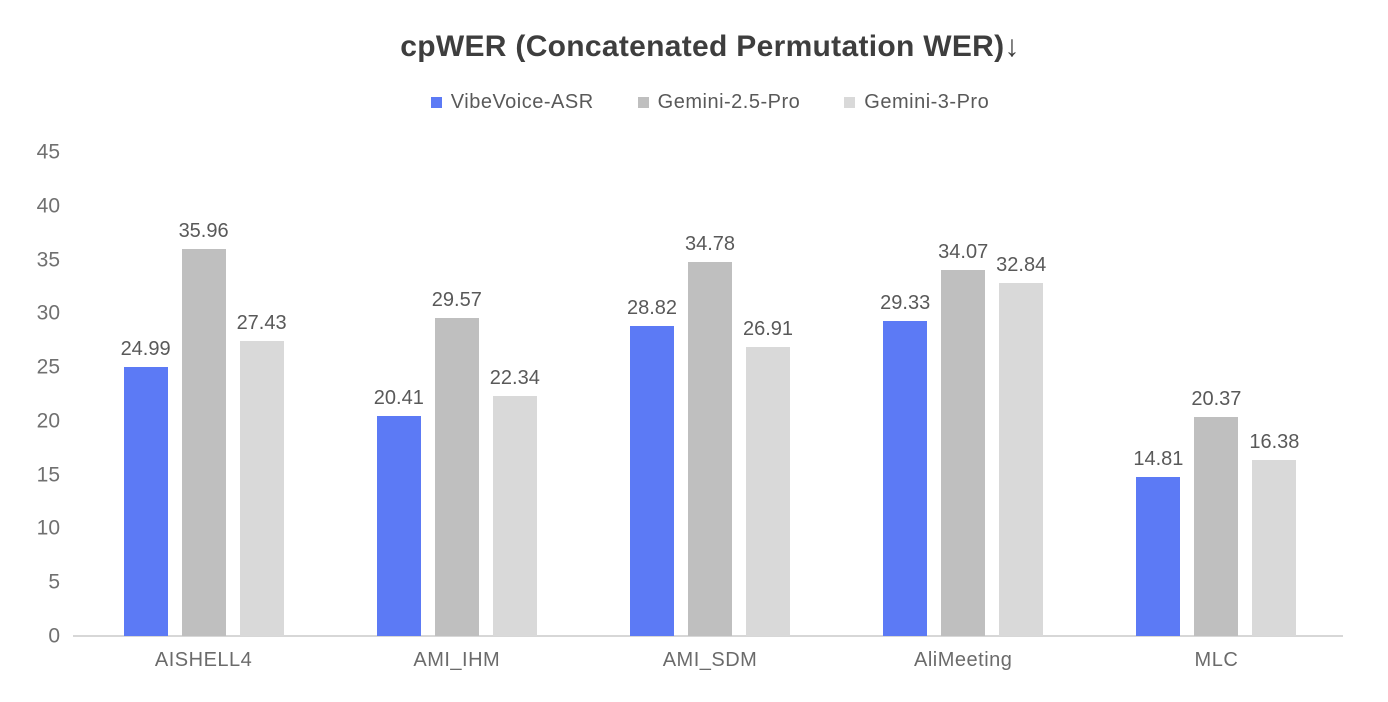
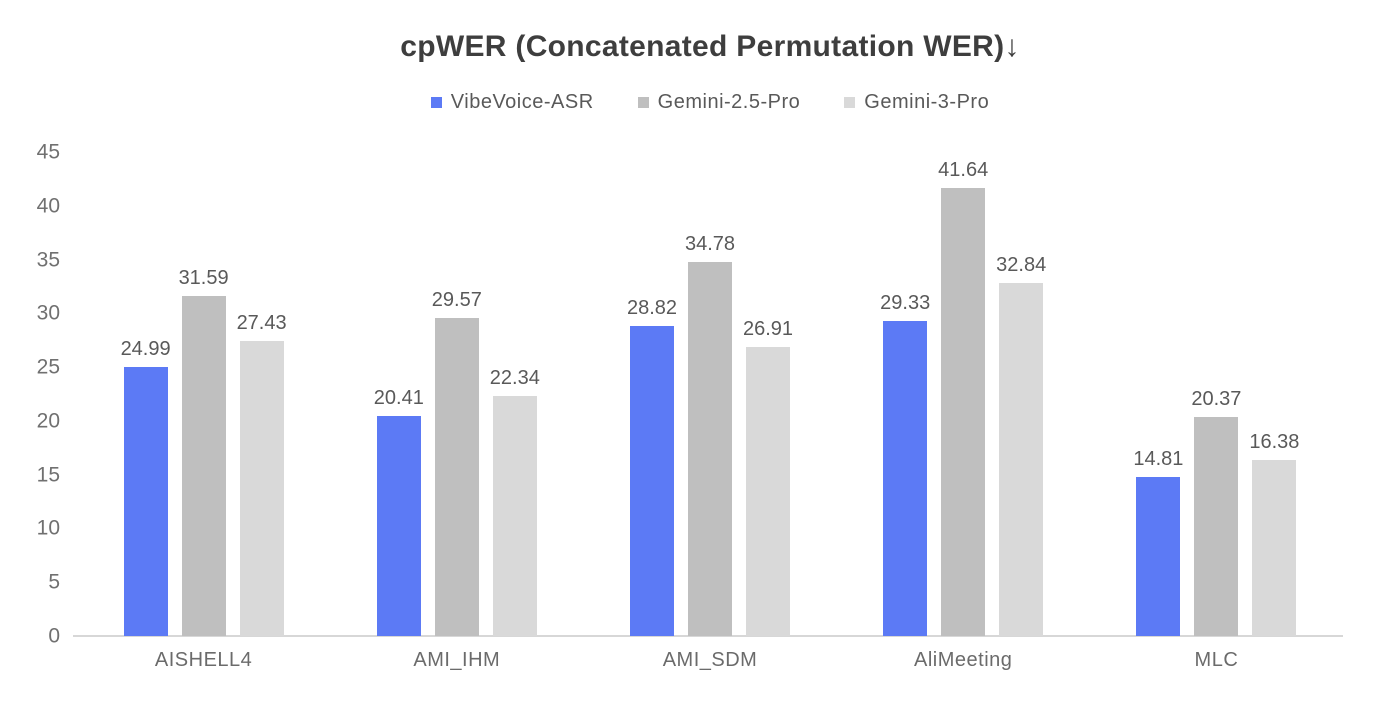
Gemini-2.5-Pro/AISHELL4: 35.96 -> 31.59
Gemini-2.5-Pro/AliMeeting: 34.07 -> 41.64
